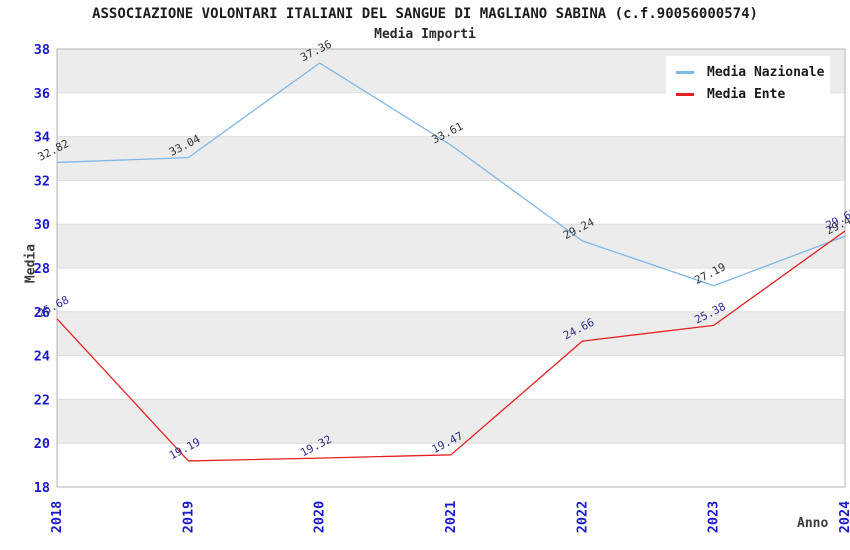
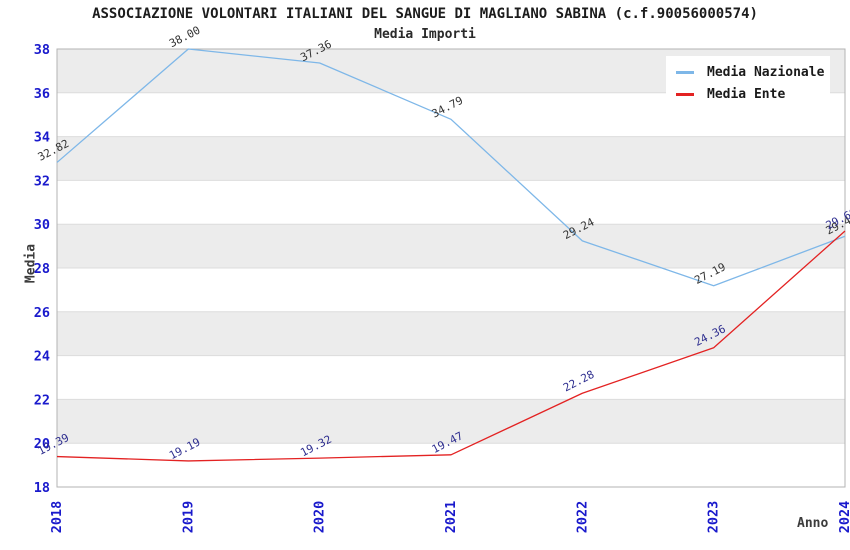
Media Ente/2018: 25.68 -> 19.39
Media Nazionale/2019: 33.04 -> 38.00
Media Nazionale/2021: 33.61 -> 34.79
Media Ente/2022: 24.66 -> 22.28
Media Ente/2023: 25.38 -> 24.36
